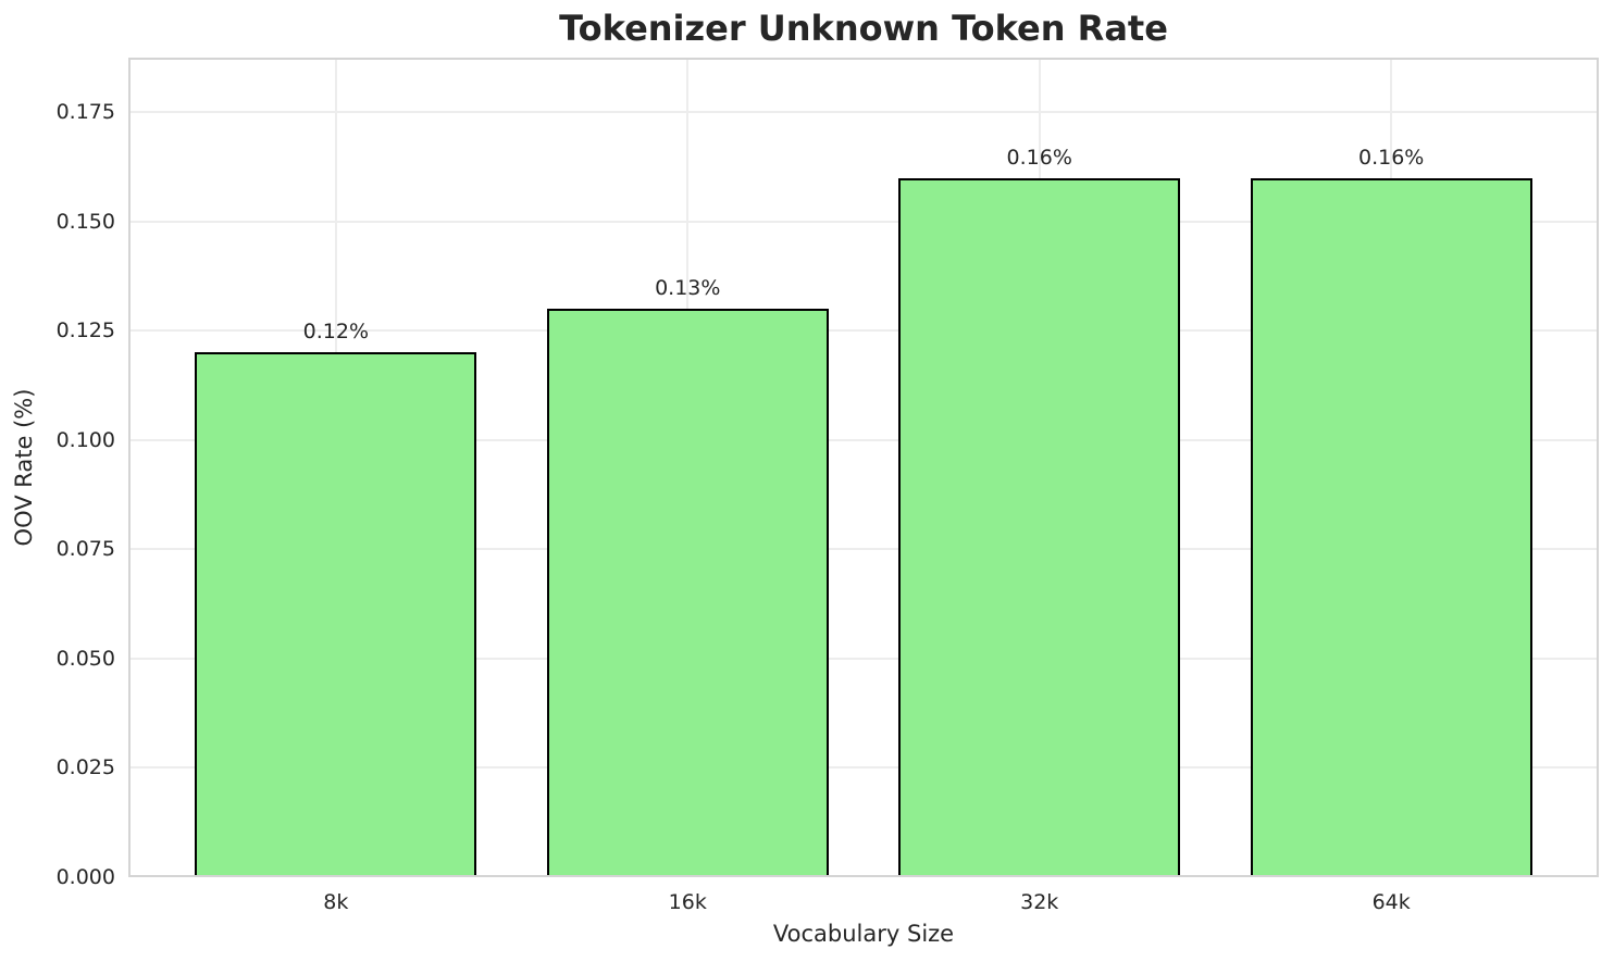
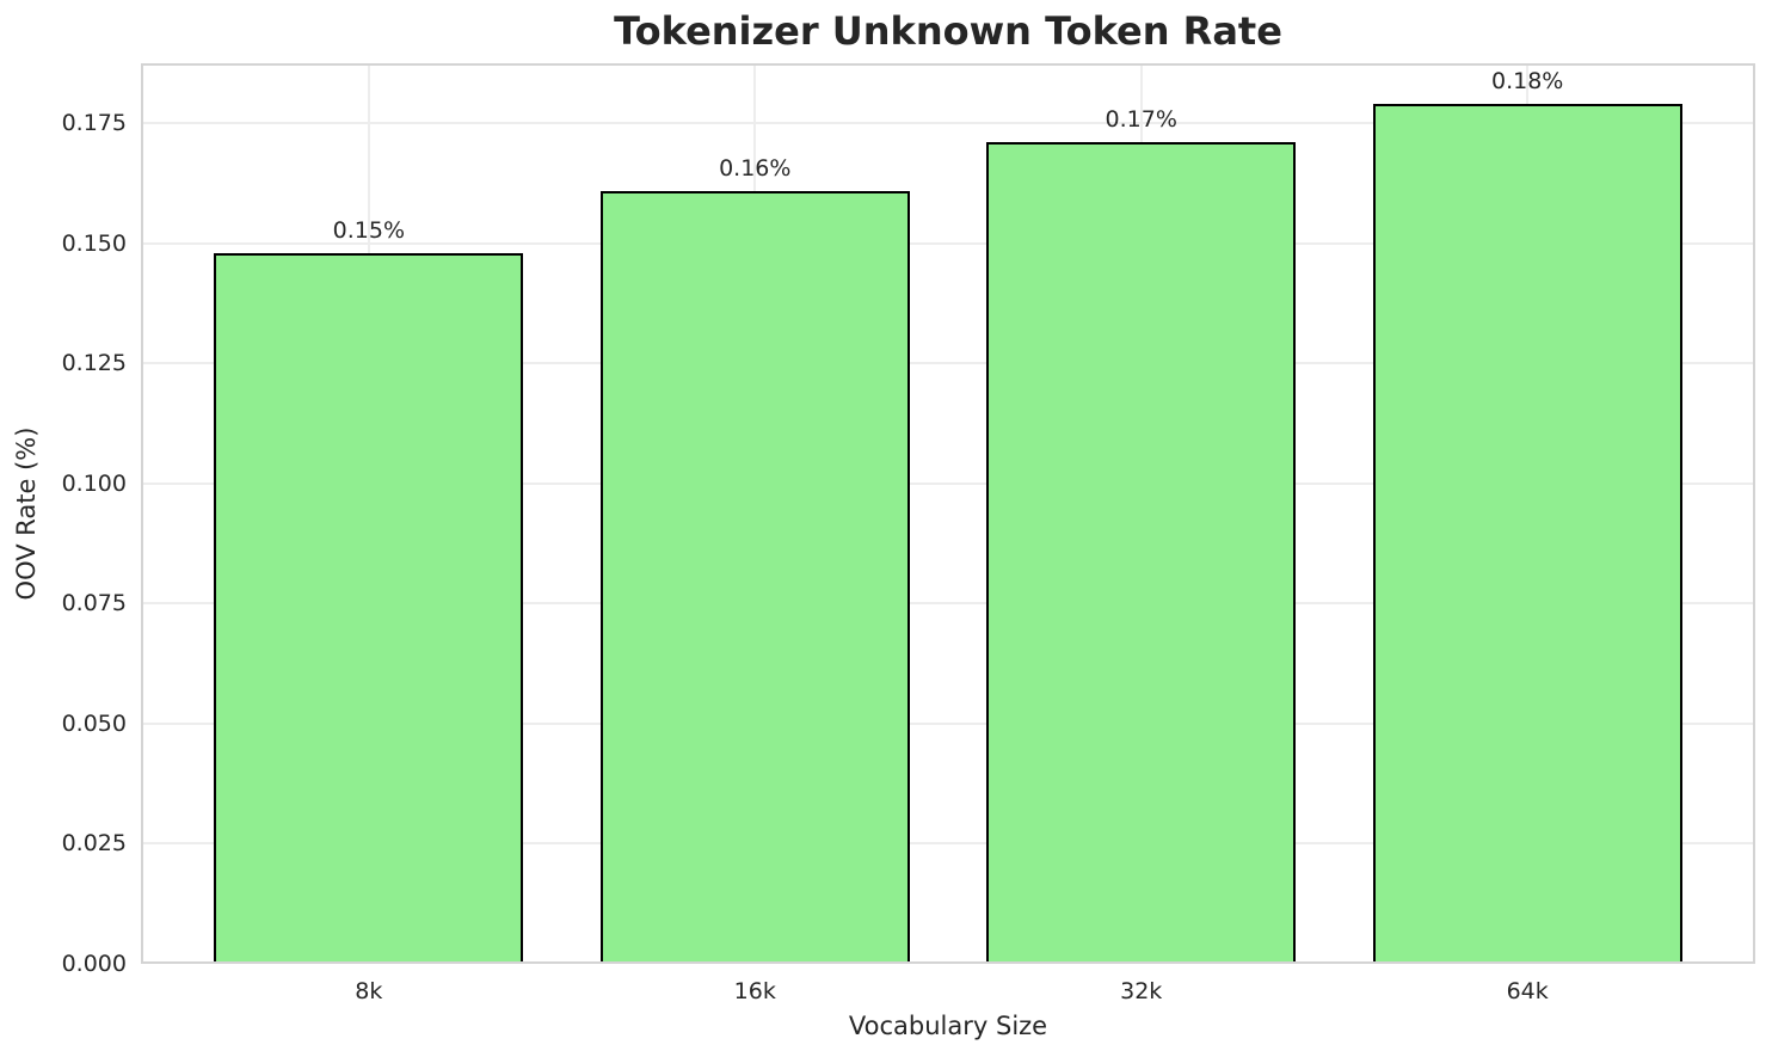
8k: 0.12% -> 0.15%
16k: 0.13% -> 0.16%
32k: 0.16% -> 0.17%
64k: 0.16% -> 0.18%
